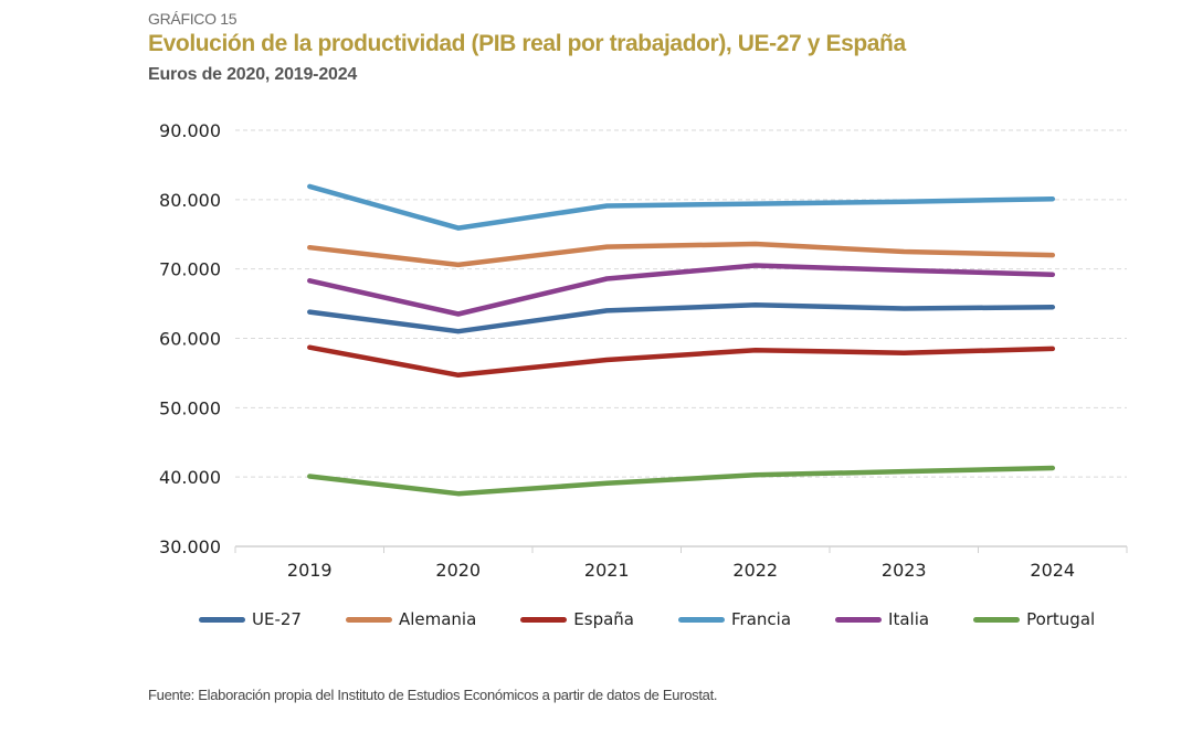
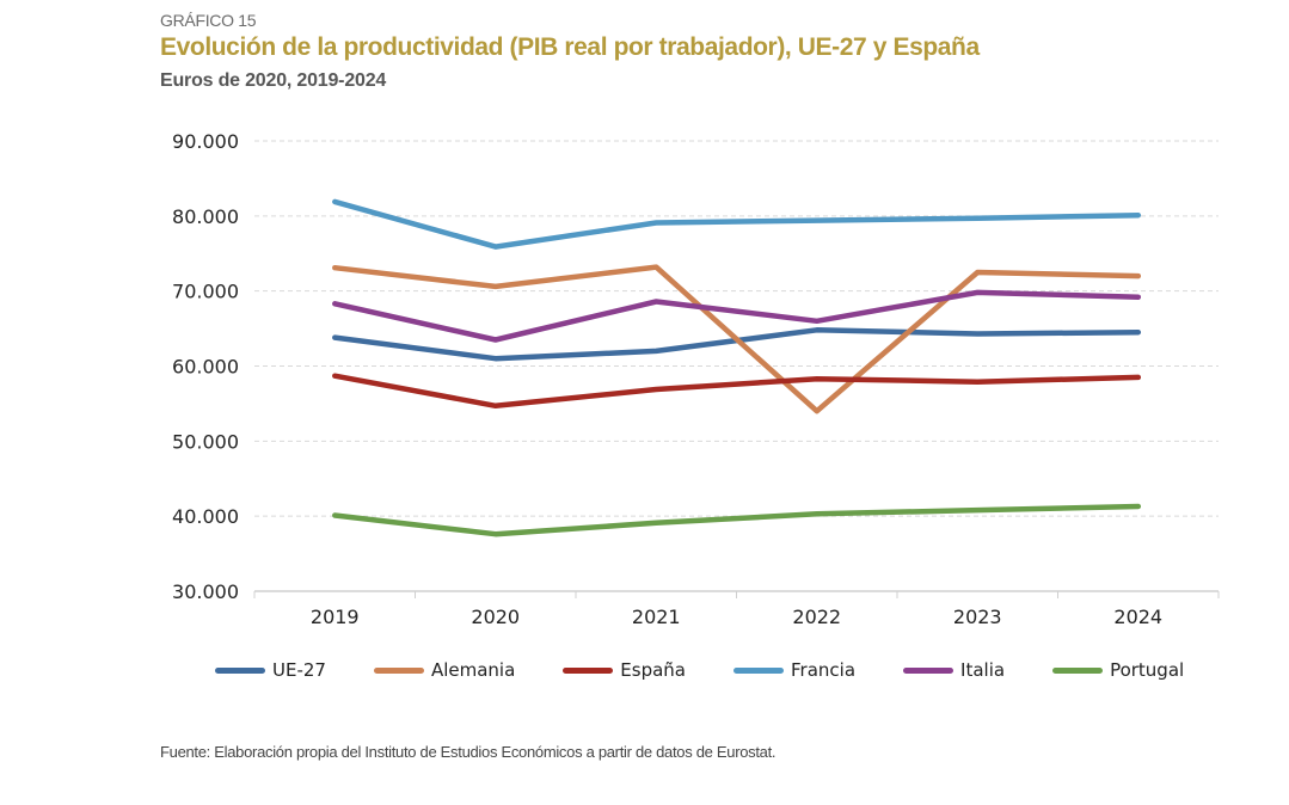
UE-27/2021: 64000 -> 62000
Alemania/2022: 74000 -> 54000
Italia/2022: 70000 -> 66000
